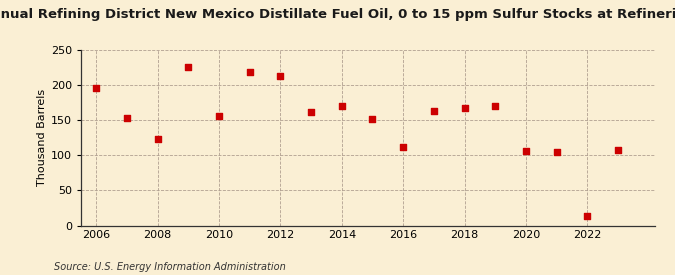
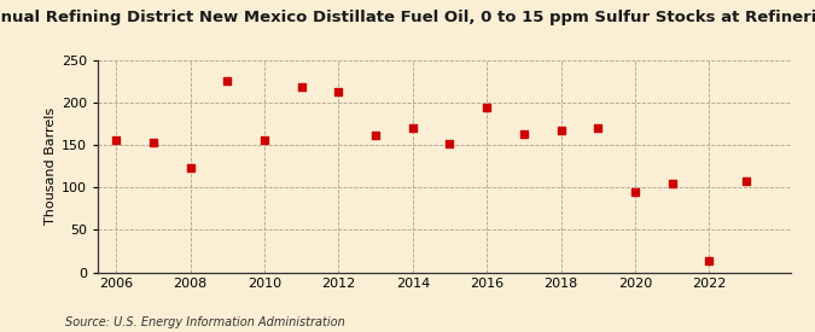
2006: 195 -> 156
2016: 112 -> 194
2020: 106 -> 94
